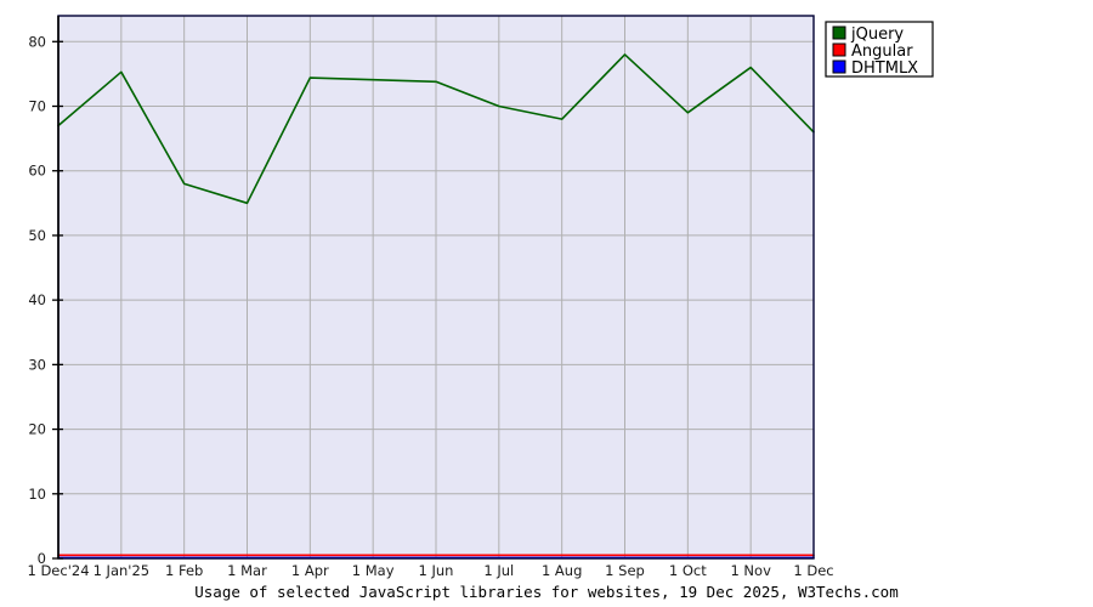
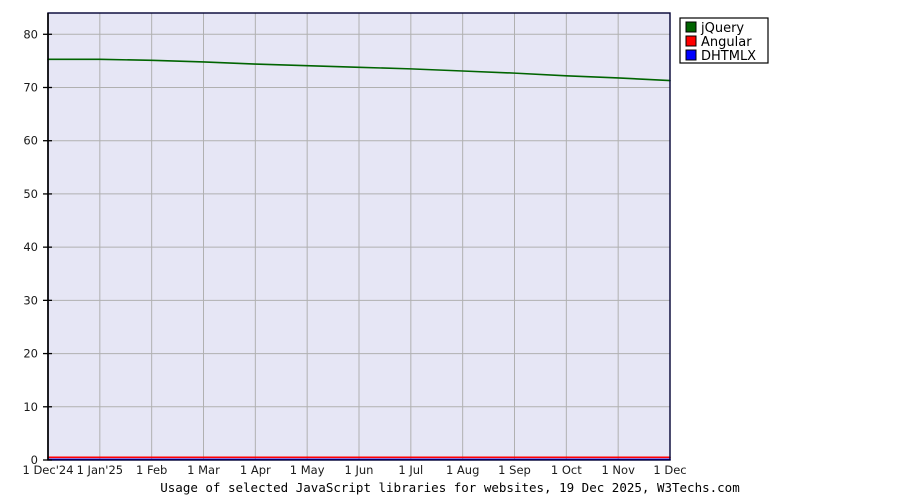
jQuery/1 Dec'24: 67 -> 75
jQuery/1 Feb: 58 -> 75
jQuery/1 Mar: 55 -> 75
jQuery/1 Jul: 70 -> 74
jQuery/1 Aug: 68 -> 73
jQuery/1 Sep: 78 -> 73
jQuery/1 Oct: 69 -> 72
jQuery/1 Nov: 76 -> 72
jQuery/1 Dec: 66 -> 71
